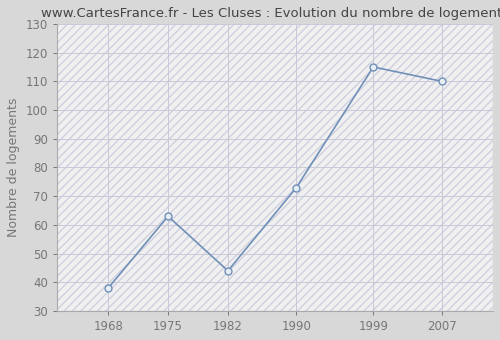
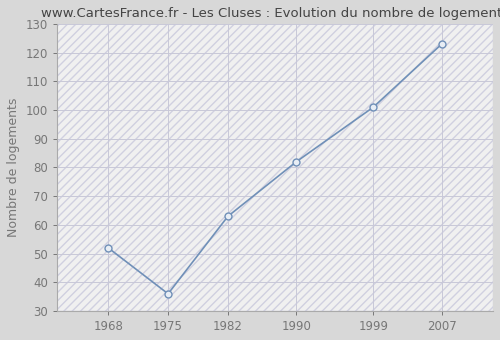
1968: 38 -> 52
1975: 63 -> 36
1982: 44 -> 63
1990: 73 -> 82
1999: 115 -> 101
2007: 110 -> 123
